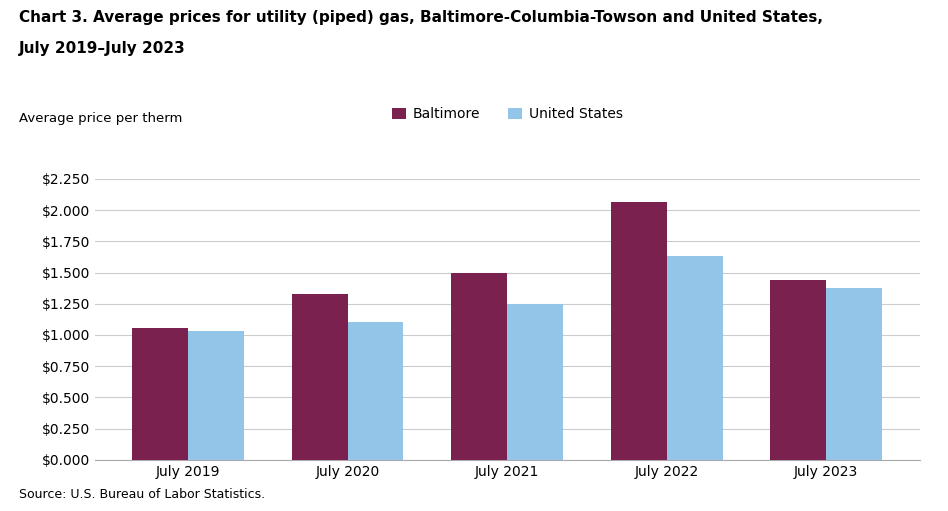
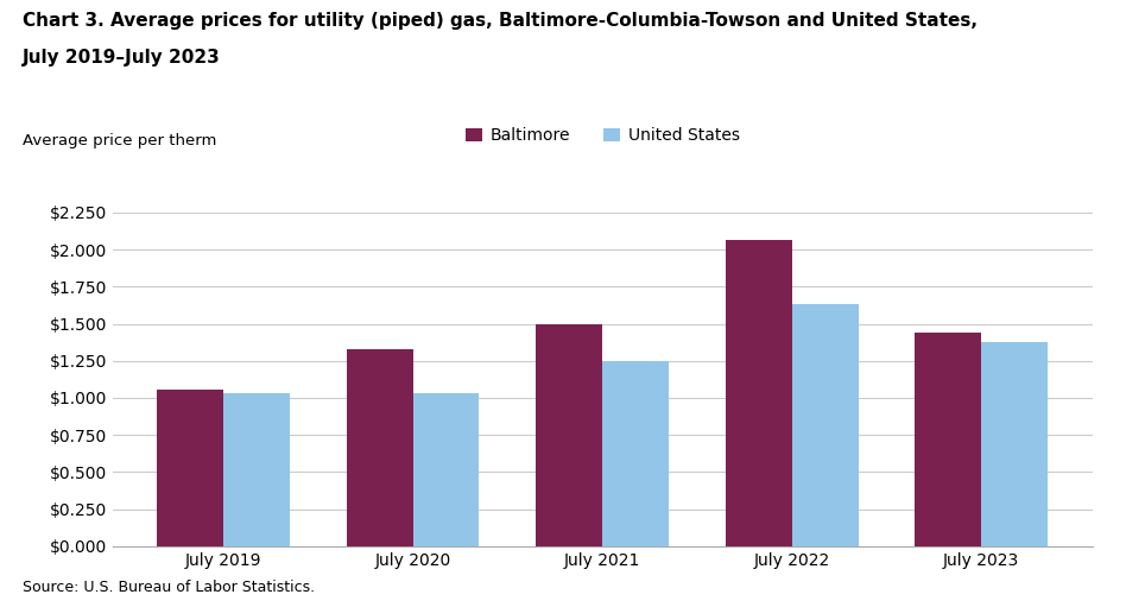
United States/July 2020: $1.10 -> $1.03
